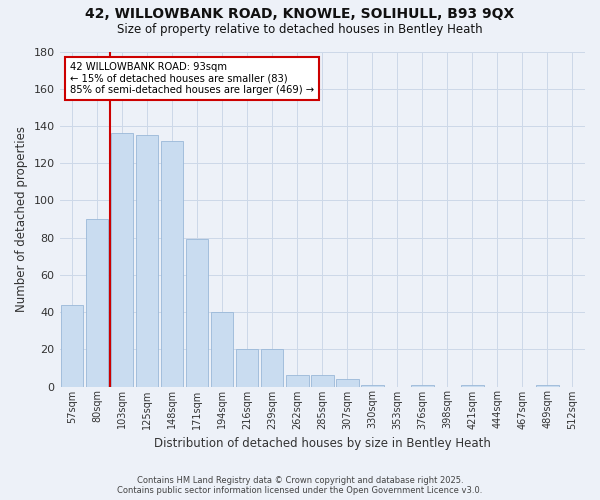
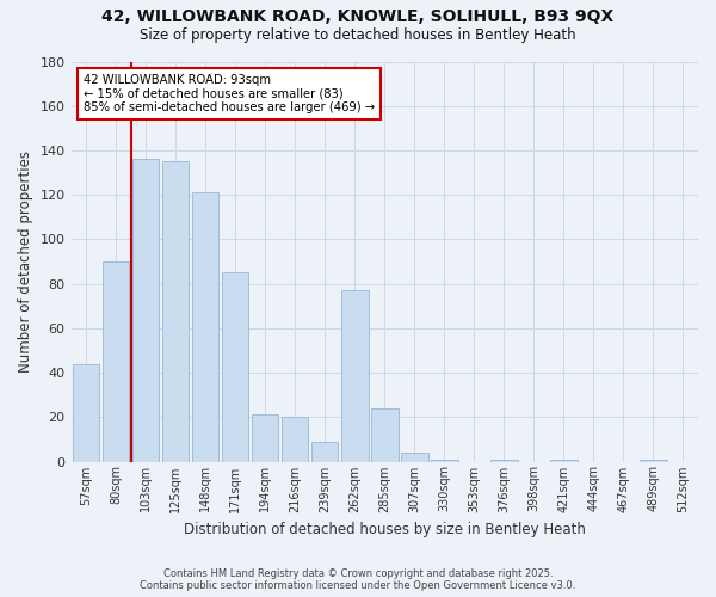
148sqm: 132 -> 121
171sqm: 79 -> 85
194sqm: 40 -> 21
239sqm: 20 -> 9
262sqm: 6 -> 77
285sqm: 6 -> 24
